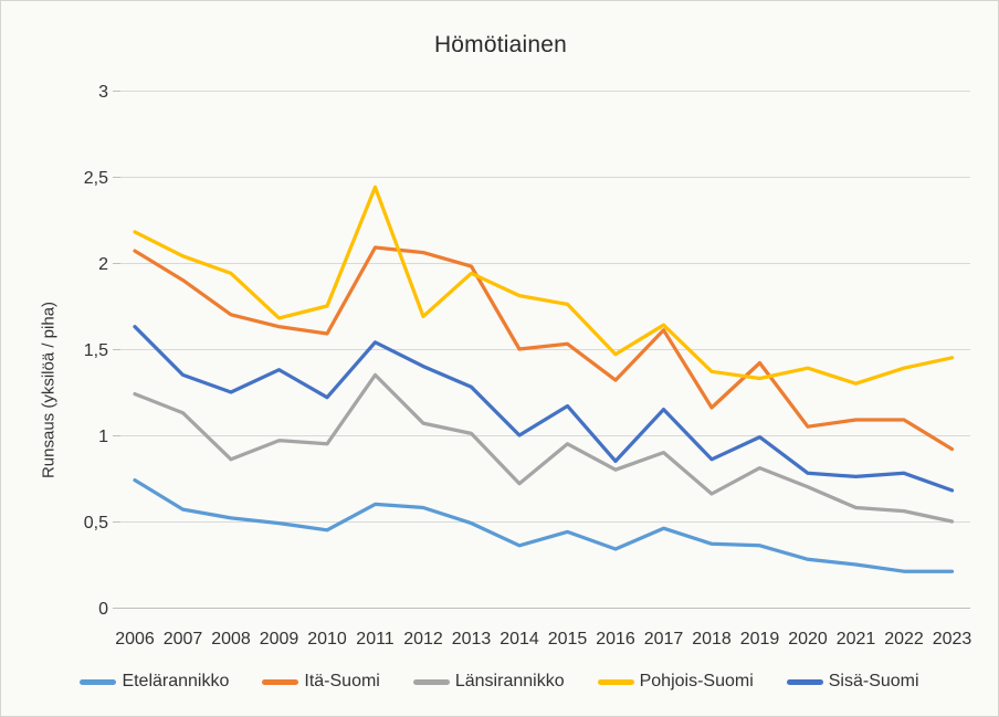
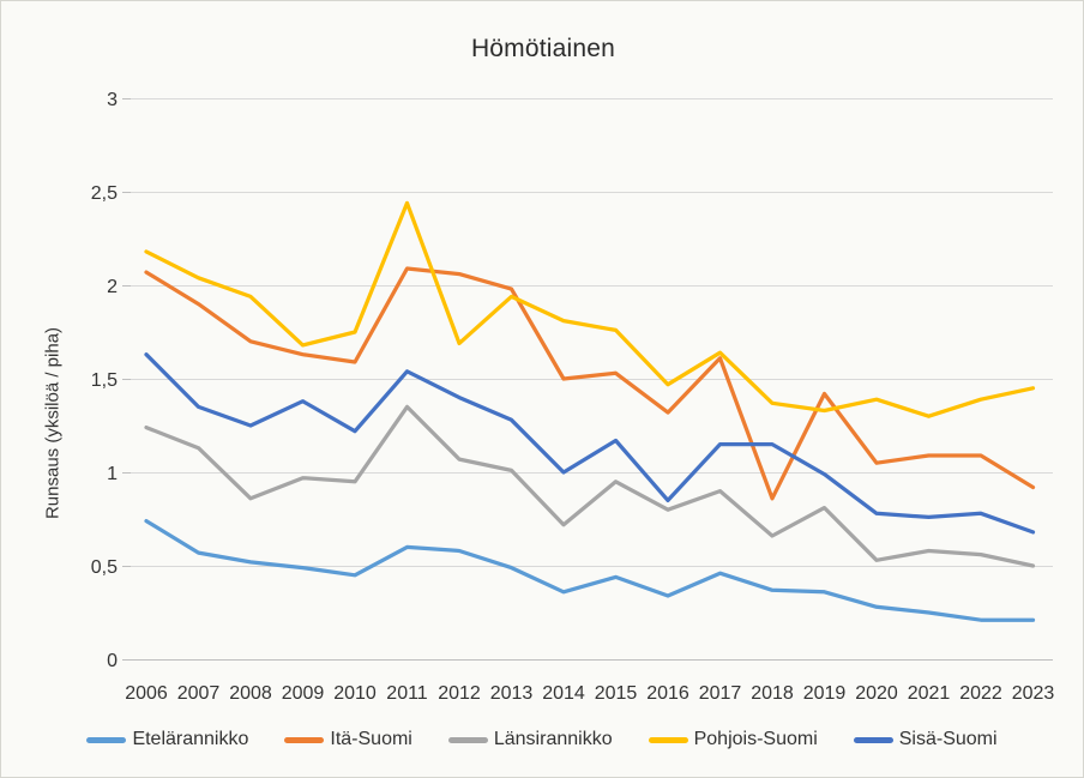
Itä-Suomi/2018: 1.16 -> 0.86
Sisä-Suomi/2018: 0.86 -> 1.15
Länsirannikko/2020: 0.70 -> 0.53
